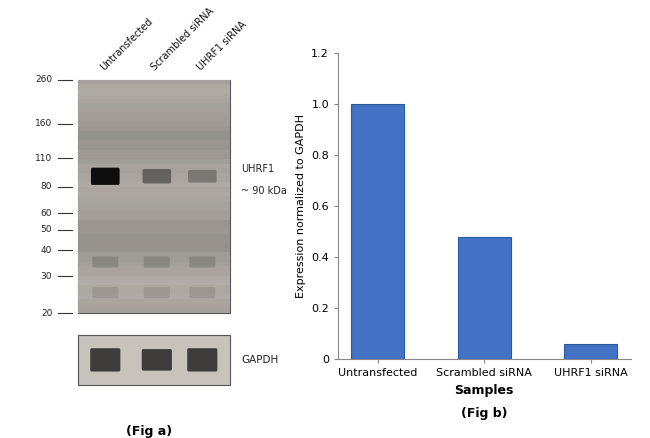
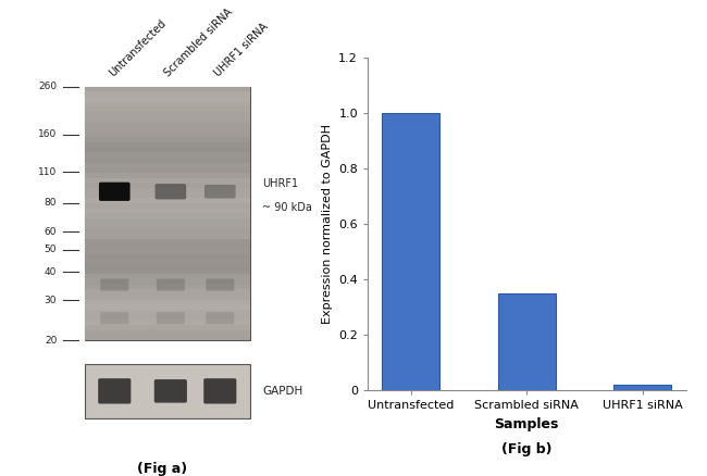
Scrambled siRNA: 0.48 -> 0.35
UHRF1 siRNA: 0.06 -> 0.02
